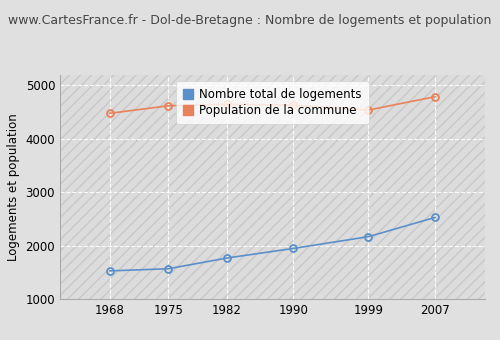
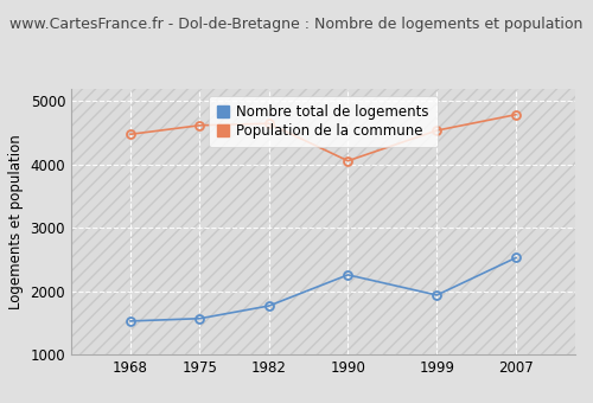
Nombre total de logements/1990: 1950 -> 2260
Population de la commune/1990: 4630 -> 4060
Nombre total de logements/1999: 2170 -> 1940
